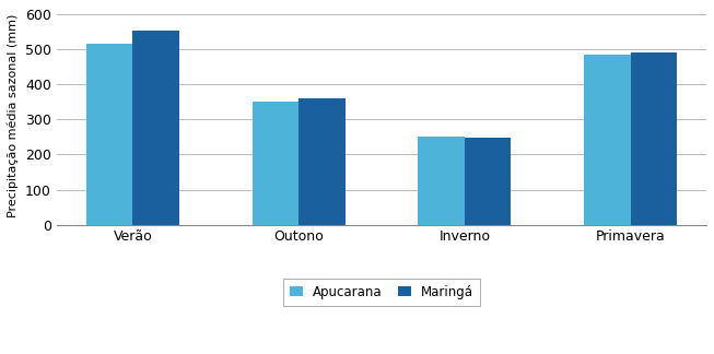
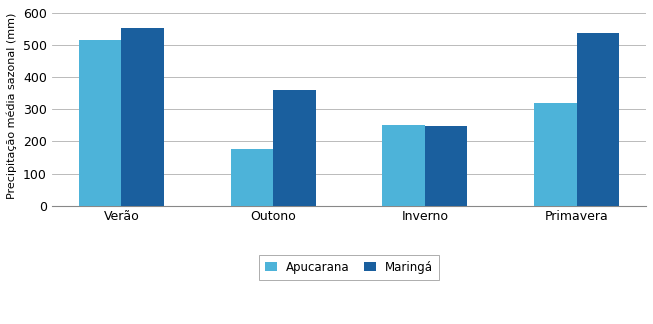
Apucarana/Outono: 352 -> 175
Apucarana/Primavera: 485 -> 320
Maringá/Primavera: 493 -> 540
